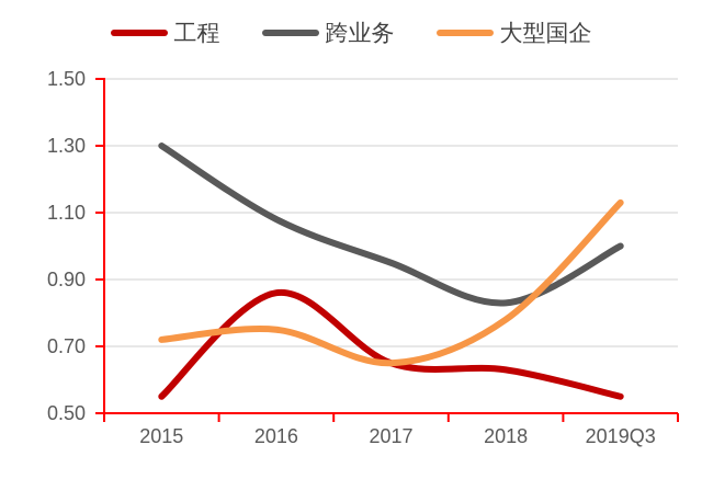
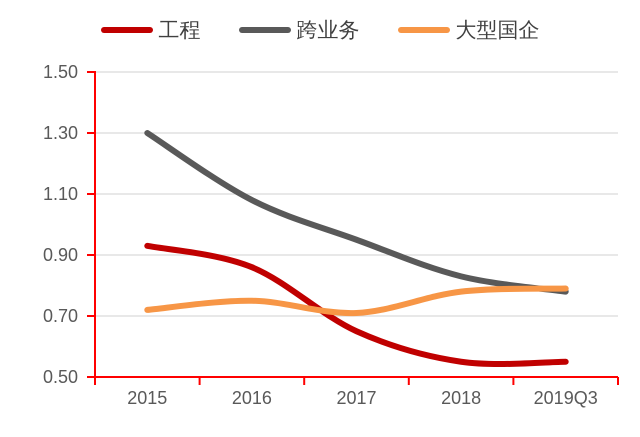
工程/2015: 0.55 -> 0.93
大型国企/2017: 0.65 -> 0.71
工程/2018: 0.63 -> 0.55
跨业务/2019Q3: 1.00 -> 0.78
大型国企/2019Q3: 1.13 -> 0.79
